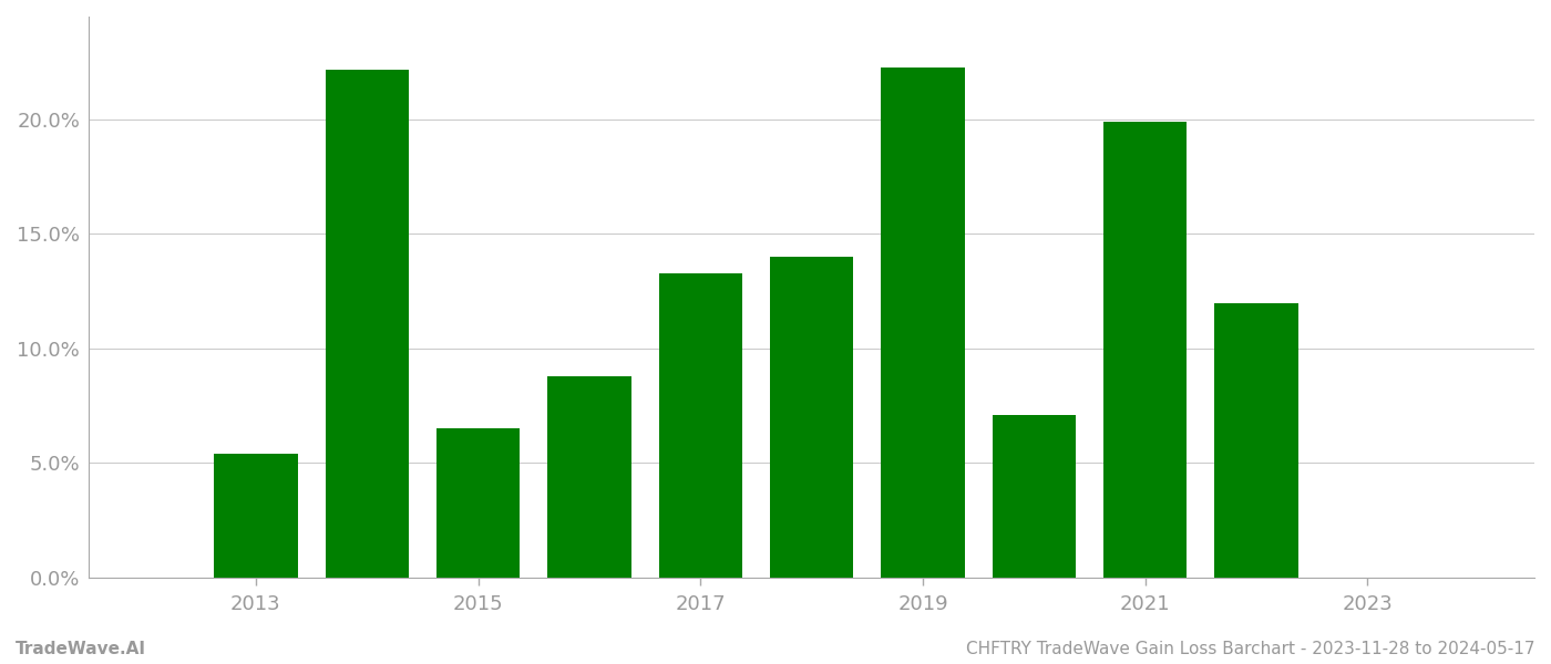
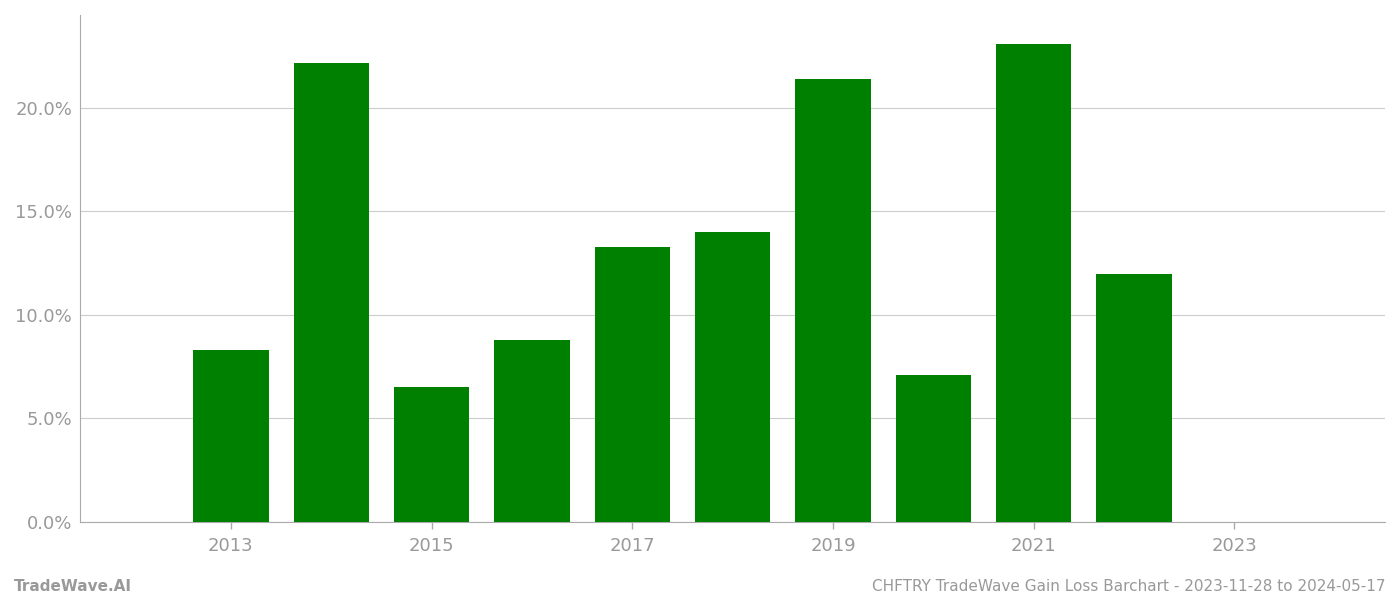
2013: 5.4% -> 8.3%
2019: 22.3% -> 21.4%
2021: 19.9% -> 23.1%
